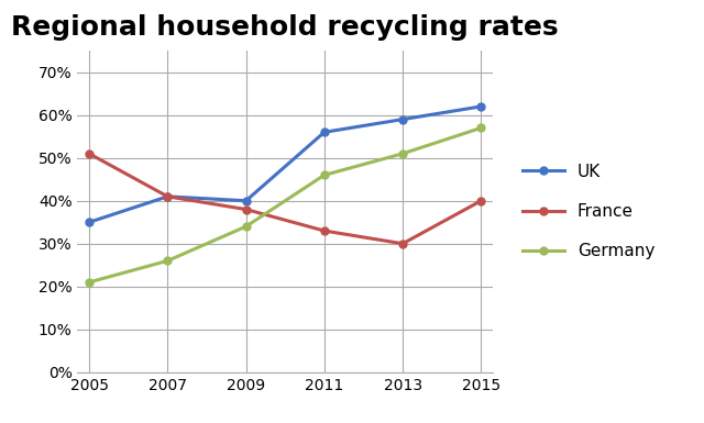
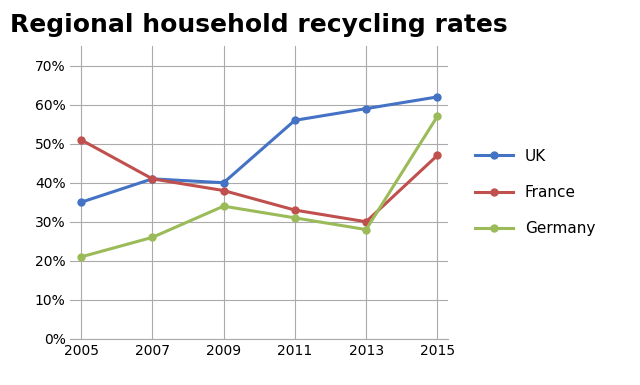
Germany/2011: 46% -> 31%
Germany/2013: 51% -> 28%
France/2015: 40% -> 47%
